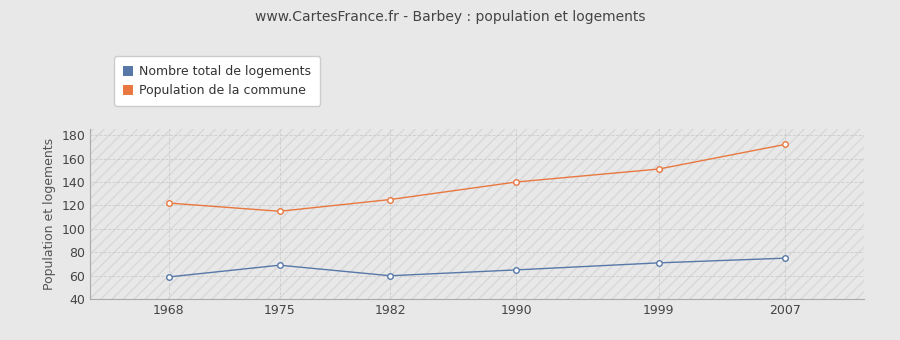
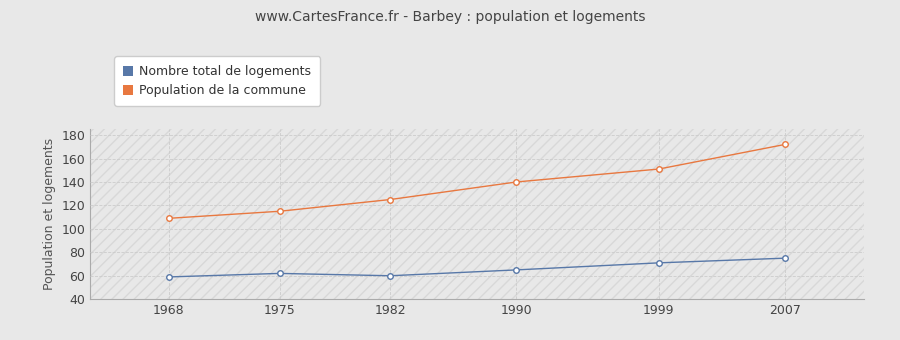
Population de la commune/1968: 122 -> 109
Nombre total de logements/1975: 69 -> 62
